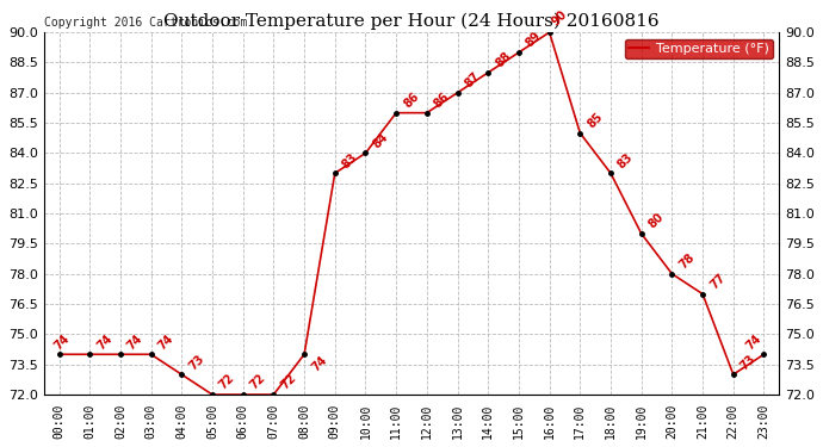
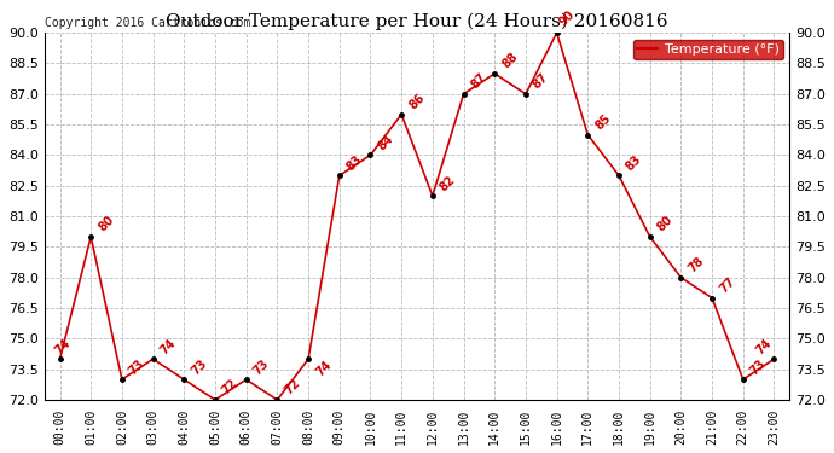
01:00: 74 -> 80
02:00: 74 -> 73
06:00: 72 -> 73
12:00: 86 -> 82
15:00: 89 -> 87
